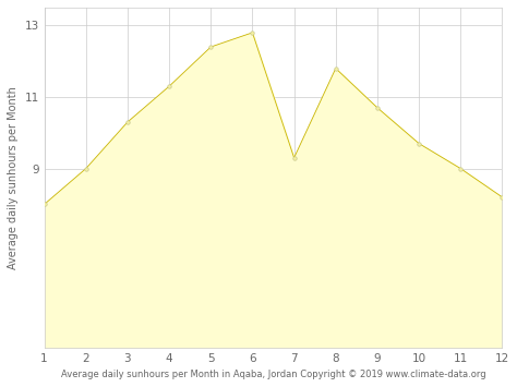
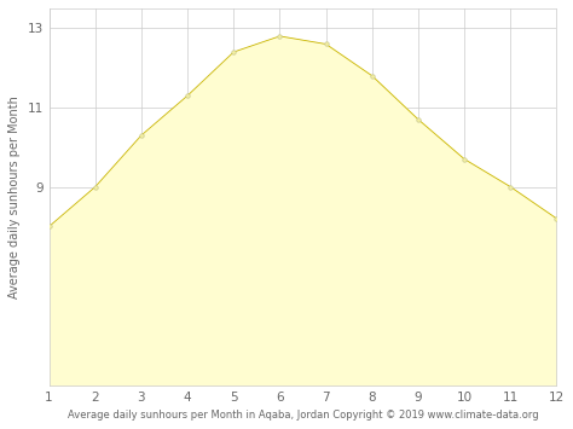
7: 9.3 -> 12.6
